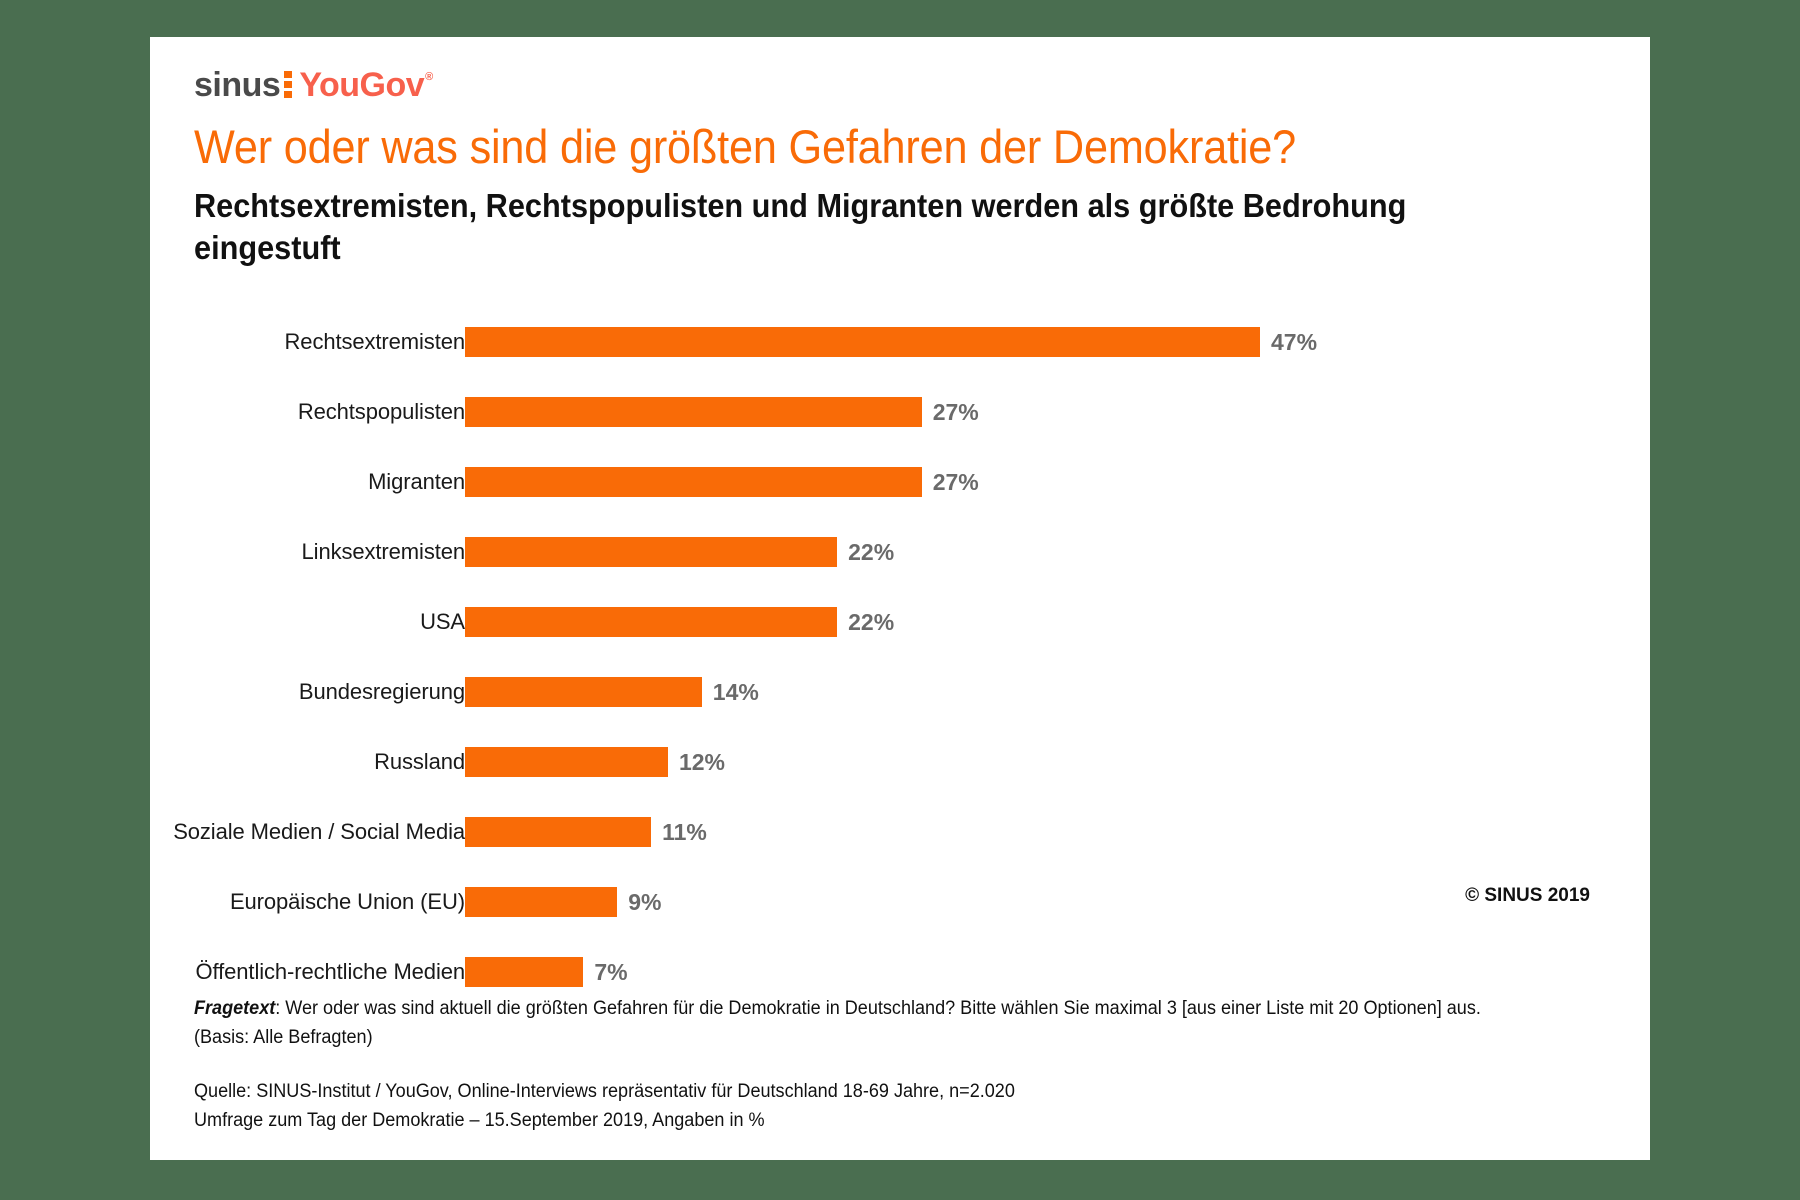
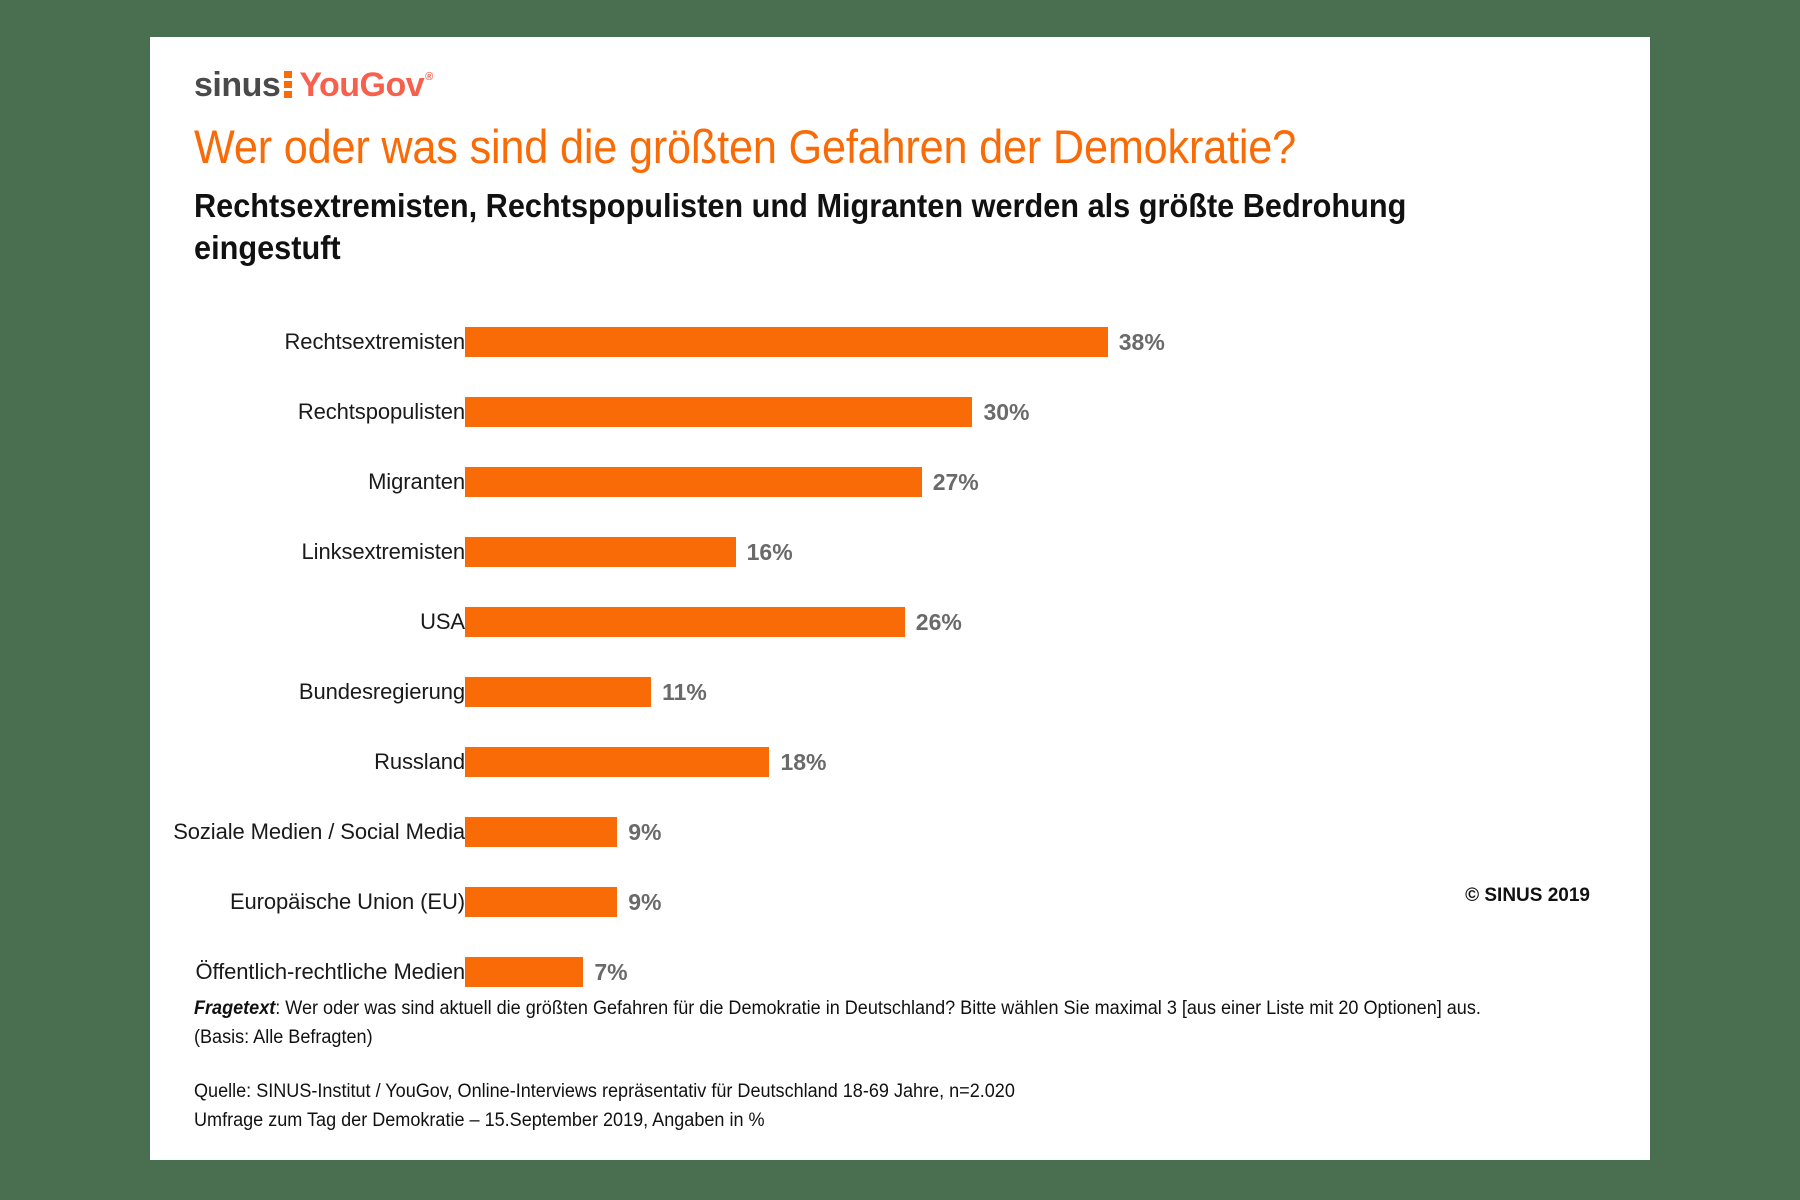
Rechtsextremisten: 47% -> 38%
Rechtspopulisten: 27% -> 30%
Linksextremisten: 22% -> 16%
USA: 22% -> 26%
Bundesregierung: 14% -> 11%
Russland: 12% -> 18%
Soziale Medien / Social Media: 11% -> 9%
